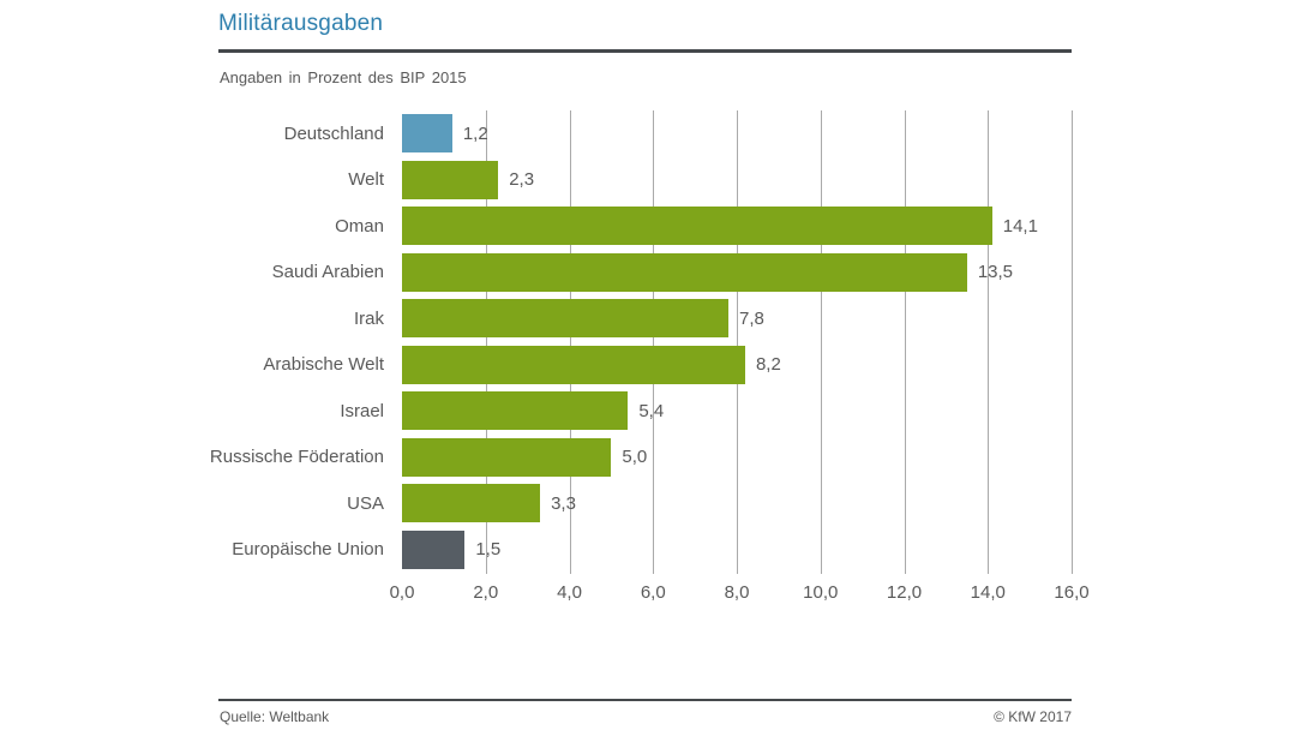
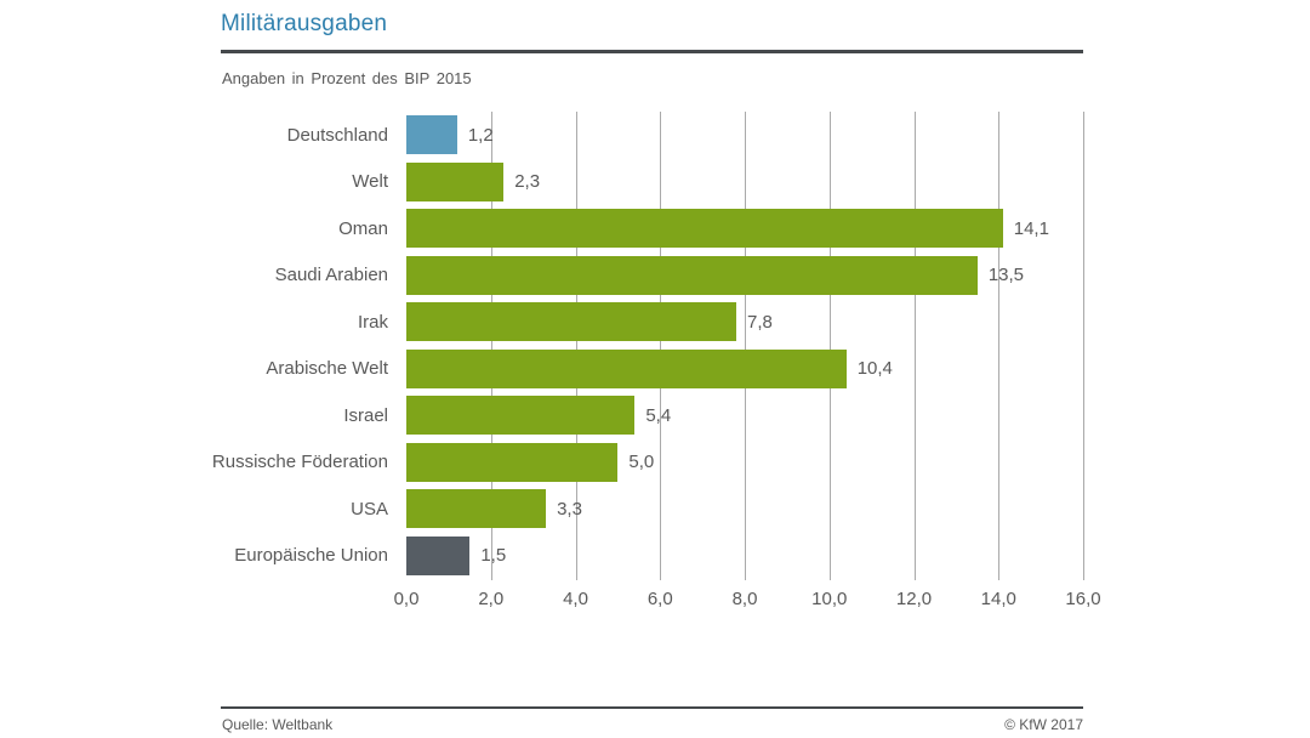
Arabische Welt: 8,2 -> 10,4
